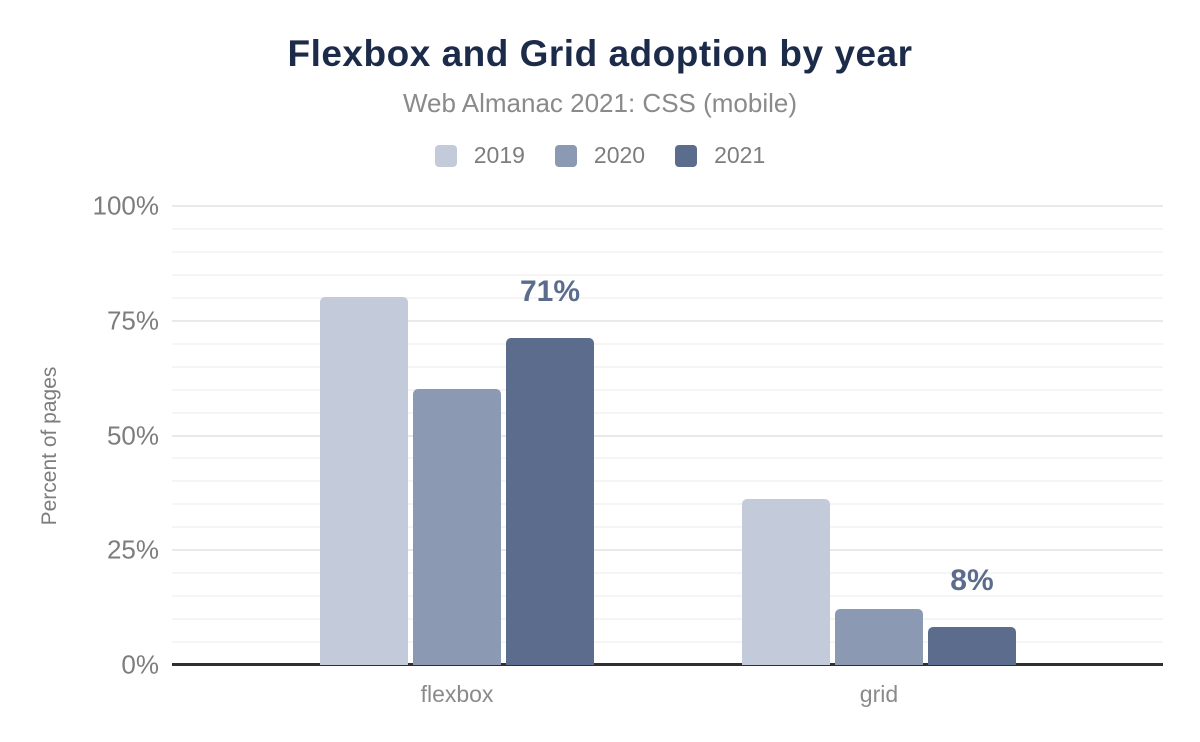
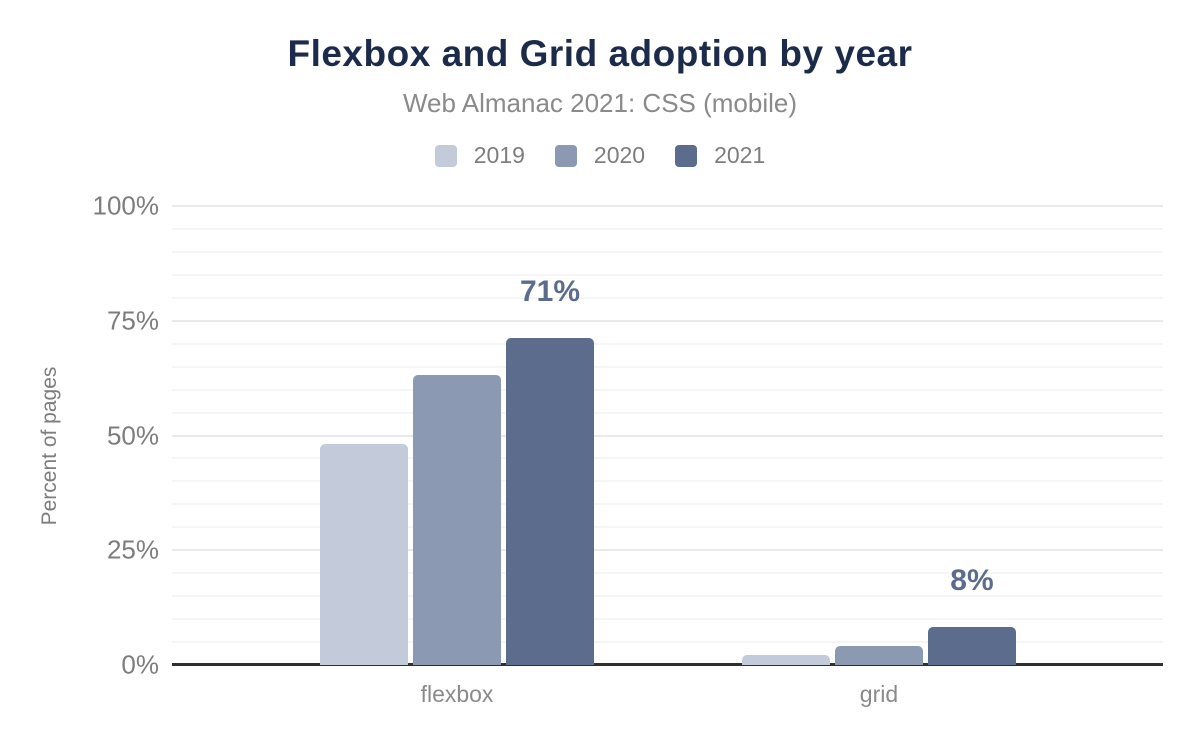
2019/flexbox: 80% -> 48%
2020/flexbox: 60% -> 63%
2019/grid: 36% -> 2%
2020/grid: 12% -> 4%
